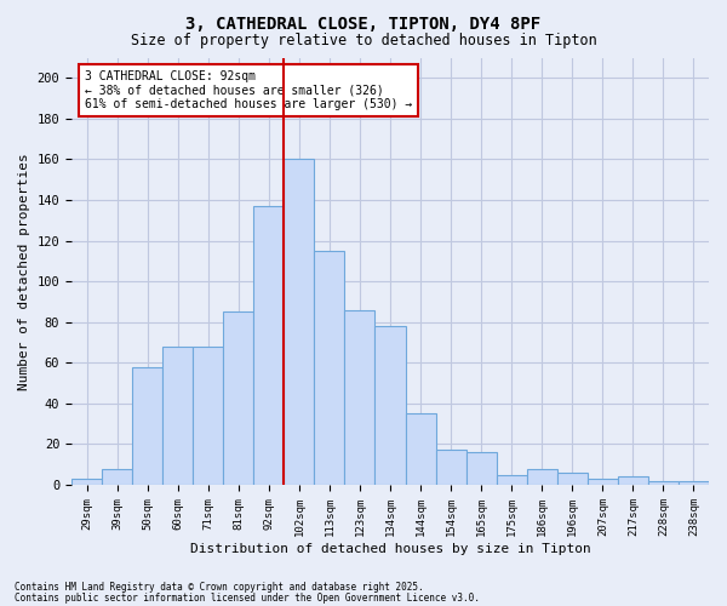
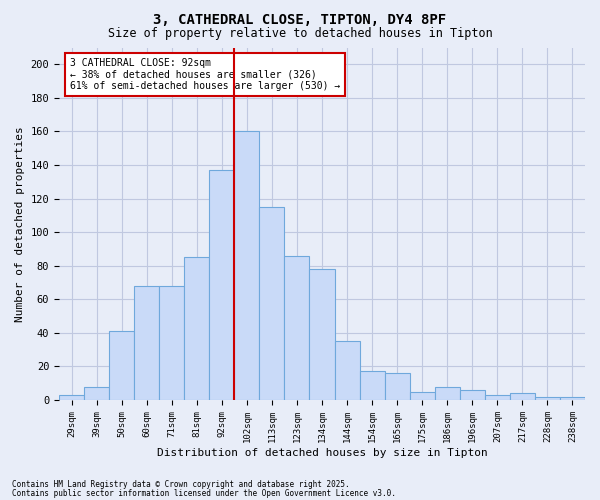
50sqm: 58 -> 41
